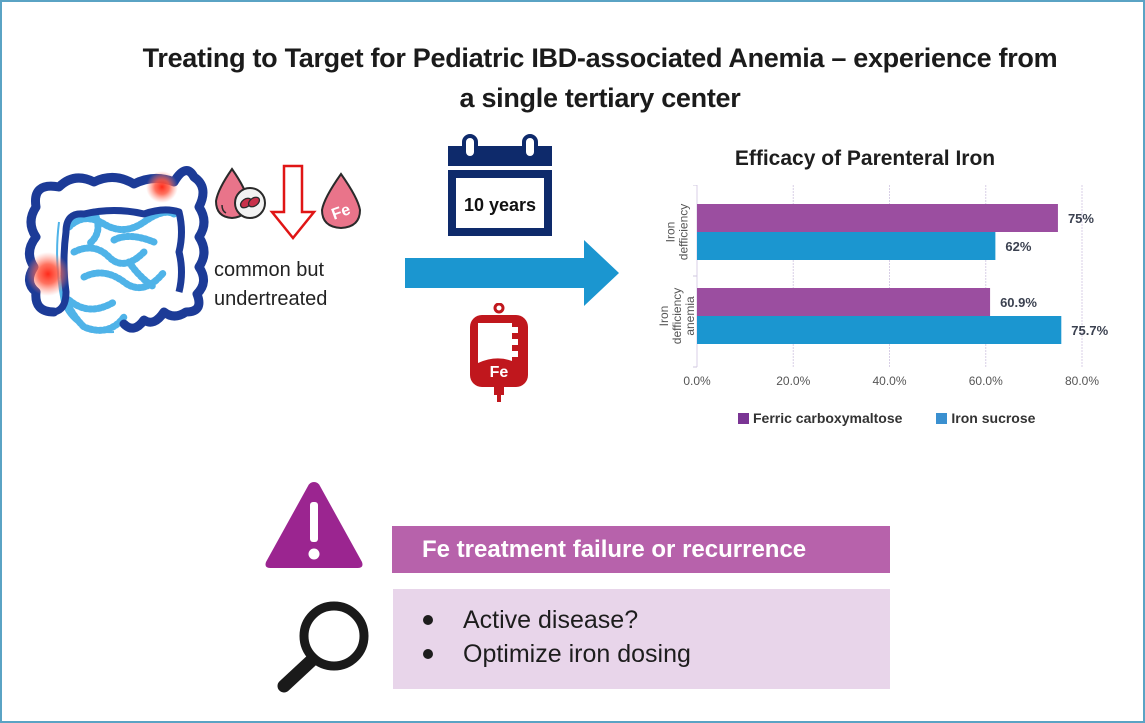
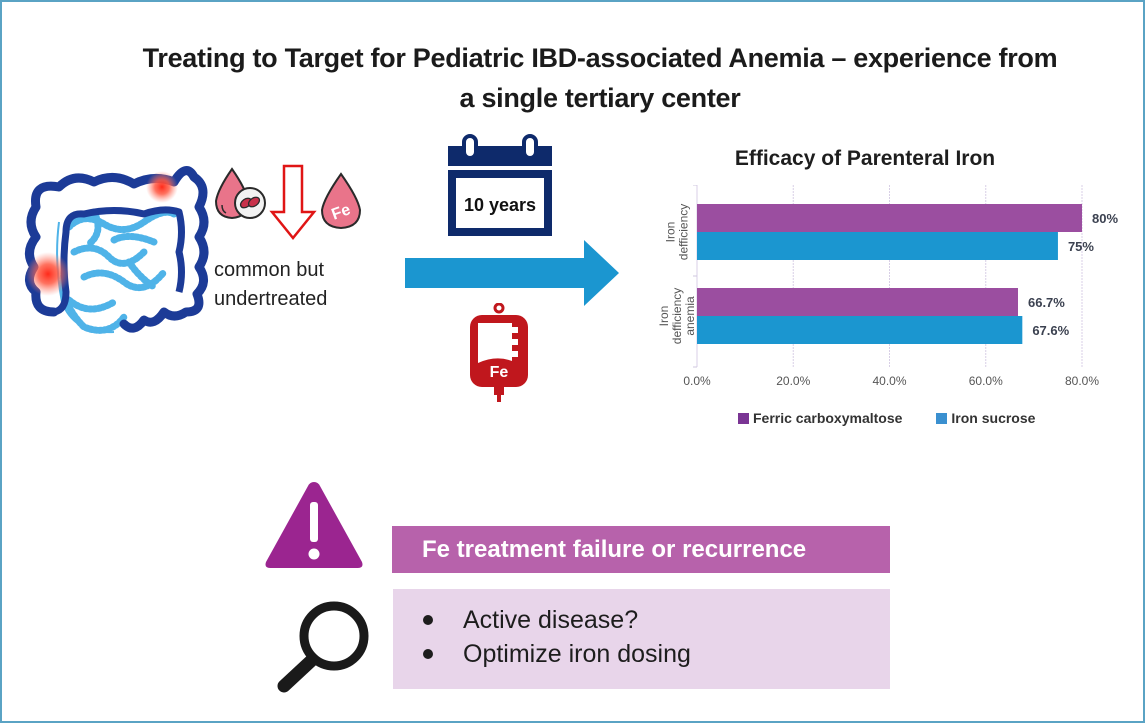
Ferric carboxymaltose/Iron defficiency: 75% -> 80%
Iron sucrose/Iron defficiency: 62% -> 75%
Ferric carboxymaltose/Iron defficiency anemia: 60.9% -> 66.7%
Iron sucrose/Iron defficiency anemia: 75.7% -> 67.6%
